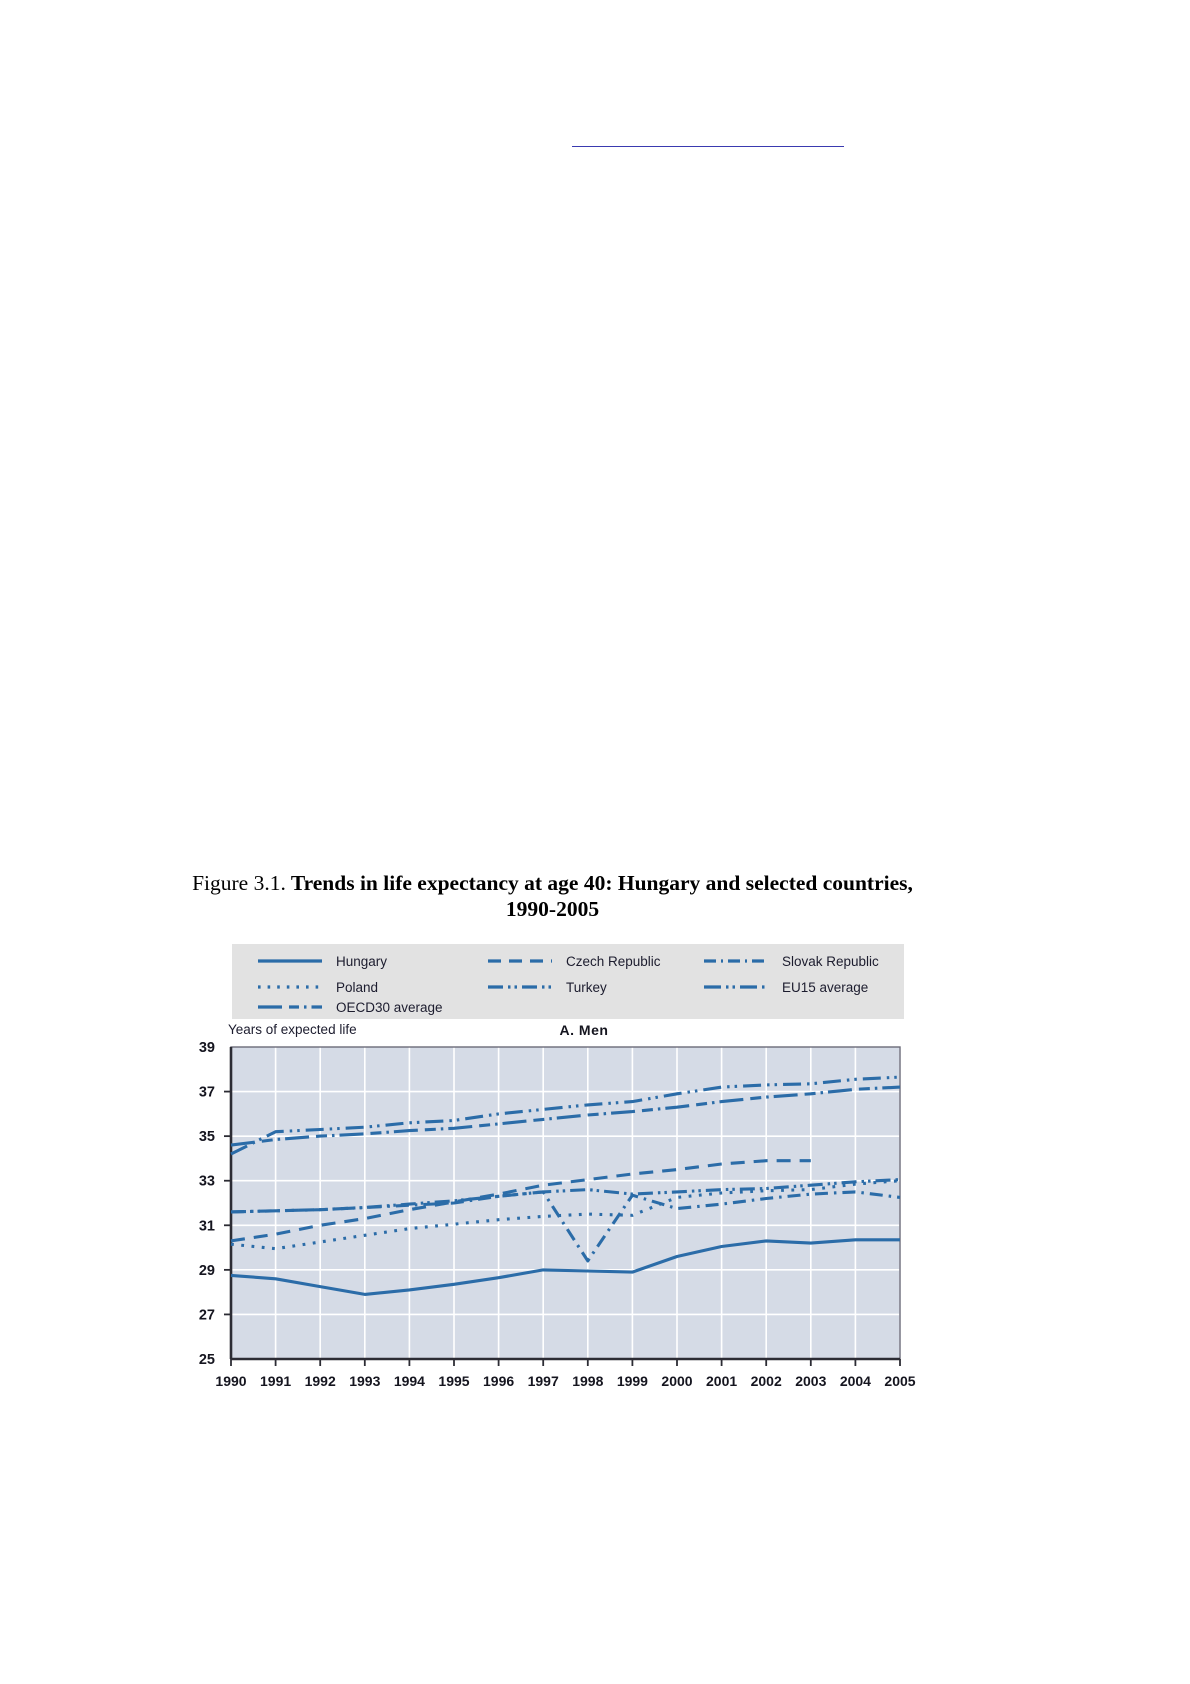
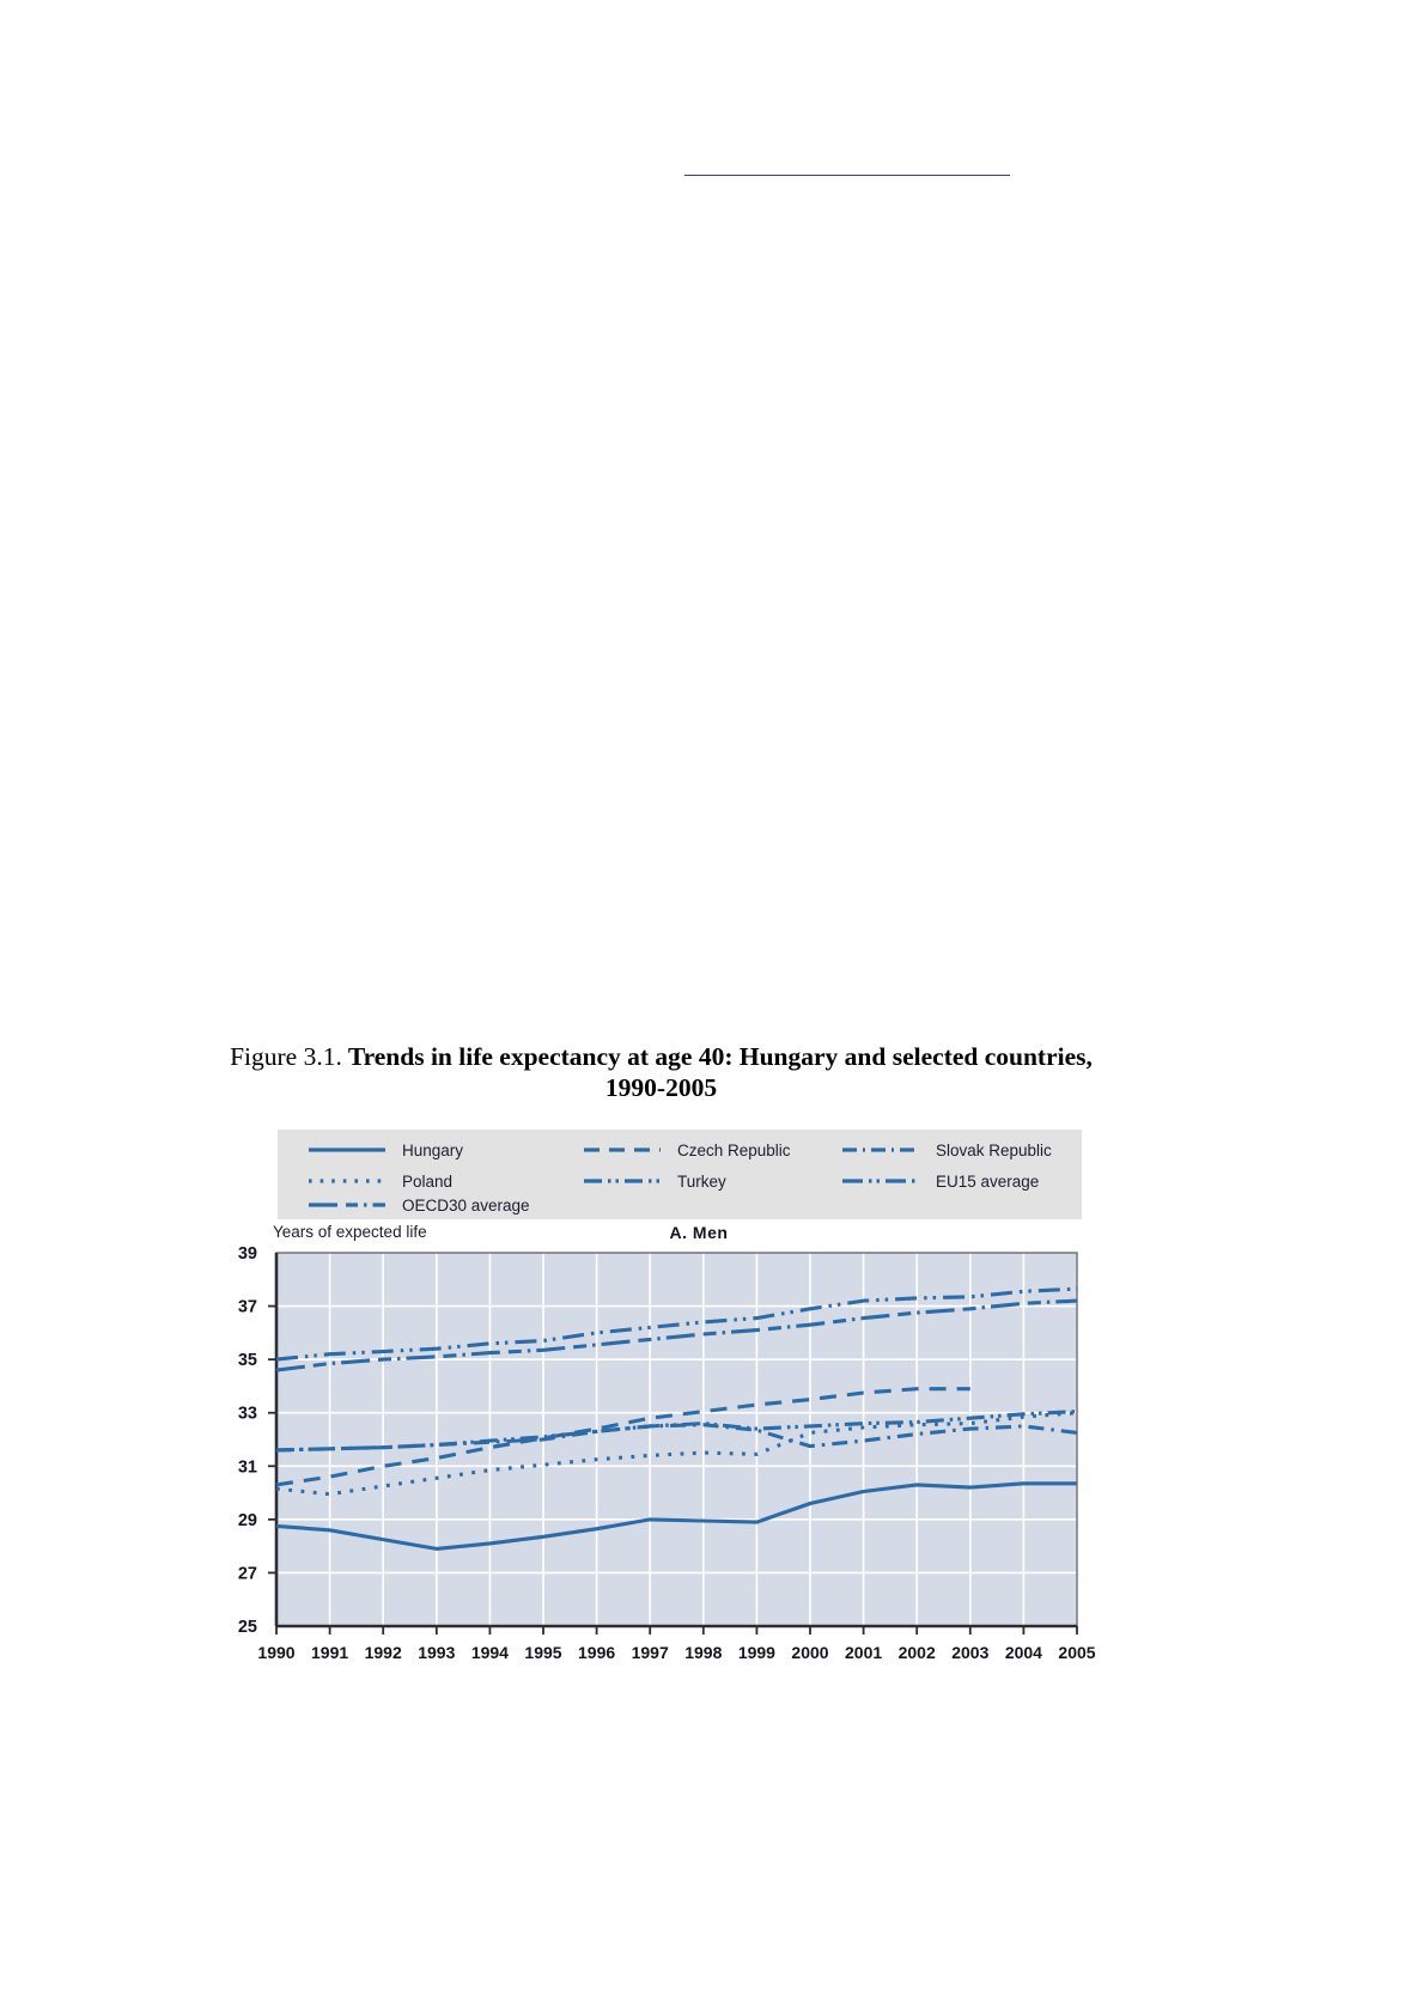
EU15 average/1990: 34.2 -> 35.0
Slovak Republic/1998: 29.4 -> 32.5
